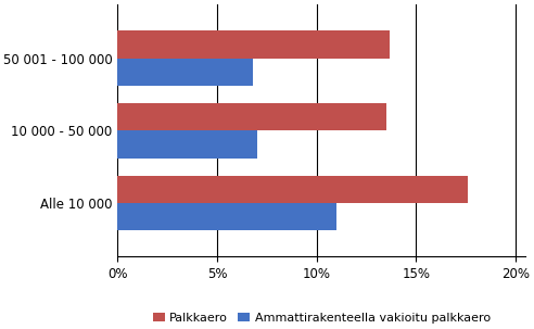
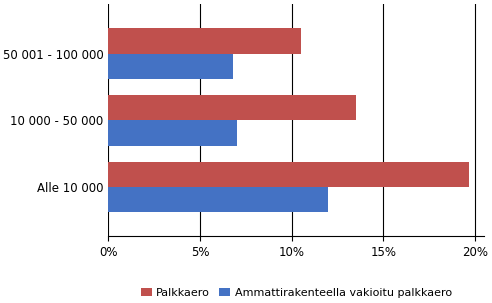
Palkkaero/50 001 - 100 000: 13.7% -> 10.5%
Palkkaero/Alle 10 000: 17.6% -> 19.7%
Ammattirakenteella vakioitu palkkaero/Alle 10 000: 11.0% -> 12.0%
